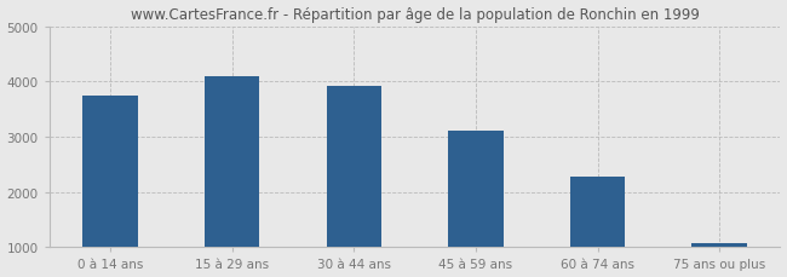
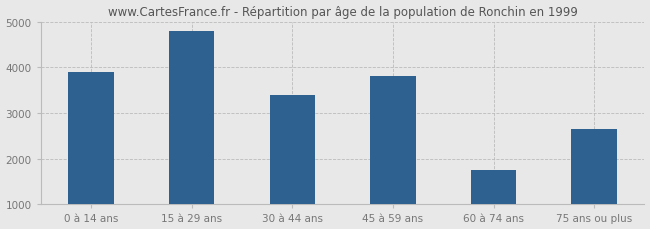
0 à 14 ans: 3750 -> 3900
15 à 29 ans: 4100 -> 4800
30 à 44 ans: 3920 -> 3400
45 à 59 ans: 3100 -> 3800
60 à 74 ans: 2280 -> 1750
75 ans ou plus: 1080 -> 2650
